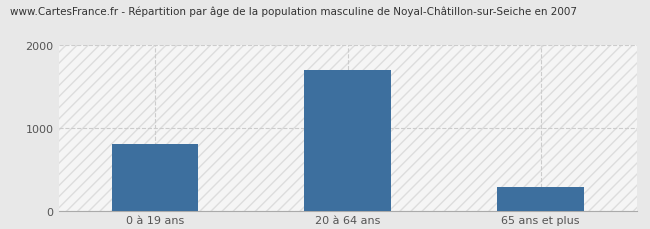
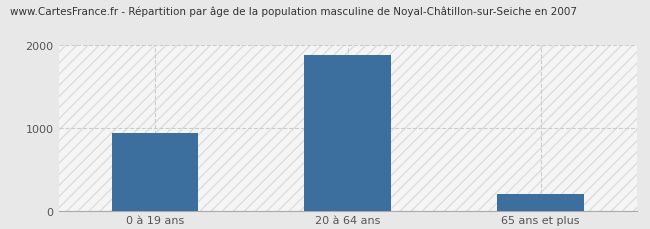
0 à 19 ans: 800 -> 940
20 à 64 ans: 1700 -> 1880
65 ans et plus: 280 -> 200
